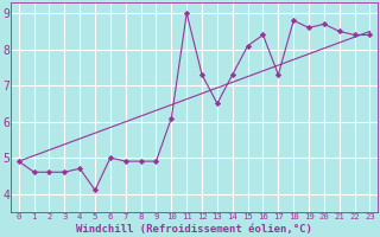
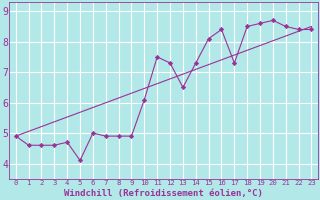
11: 9.0 -> 7.5
18: 8.8 -> 8.5
